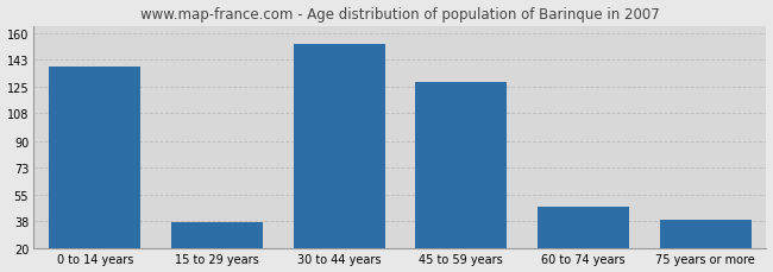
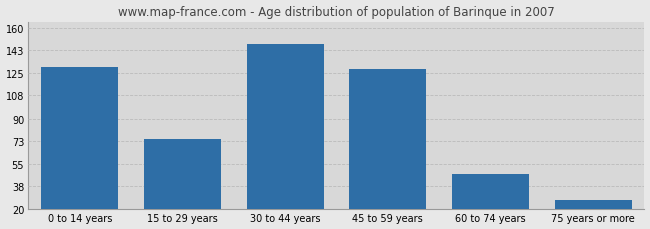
0 to 14 years: 138 -> 130
15 to 29 years: 37 -> 74
30 to 44 years: 153 -> 148
75 years or more: 39 -> 27
